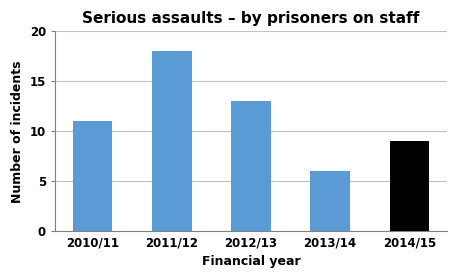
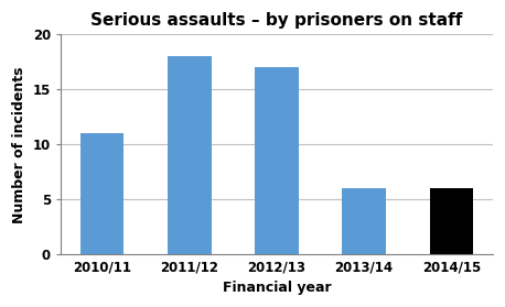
2012/13: 13 -> 17
2014/15: 9 -> 6
